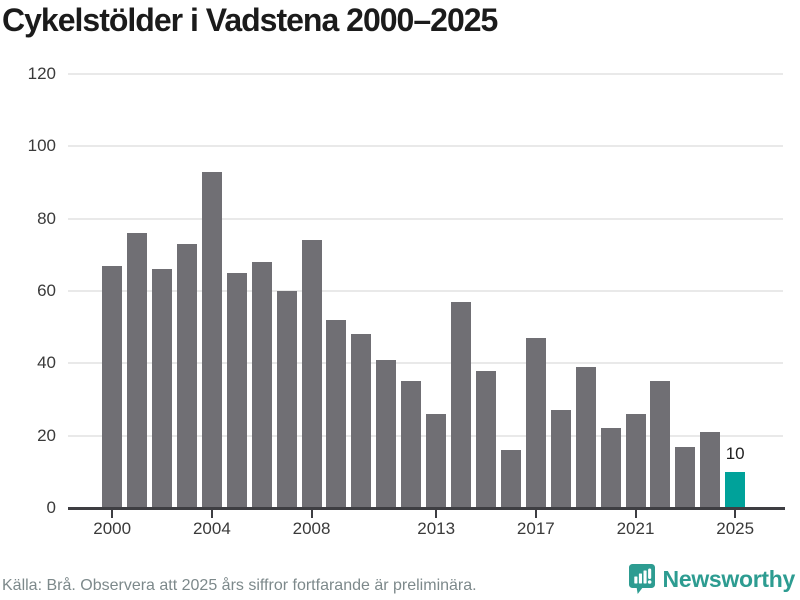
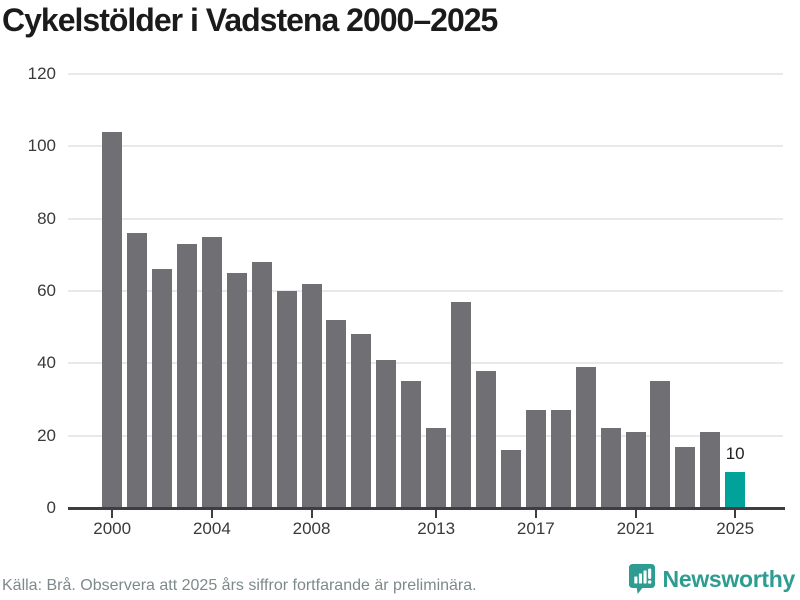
2000: 67 -> 104
2004: 93 -> 75
2008: 74 -> 62
2013: 26 -> 22
2017: 47 -> 27
2021: 26 -> 21
